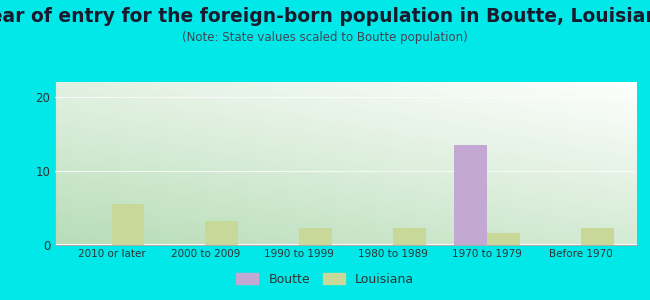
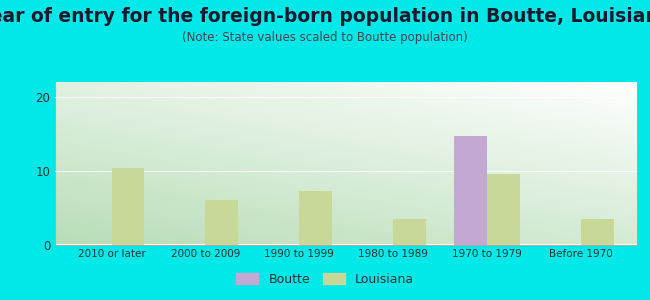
Louisiana/2010 or later: 5.5 -> 10.4
Louisiana/2000 to 2009: 3.2 -> 6.0
Louisiana/1990 to 1999: 2.2 -> 7.2
Louisiana/1980 to 1989: 2.2 -> 3.4
Boutte/1970 to 1979: 13.5 -> 14.8
Louisiana/1970 to 1979: 1.6 -> 9.6
Louisiana/Before 1970: 2.2 -> 3.4
